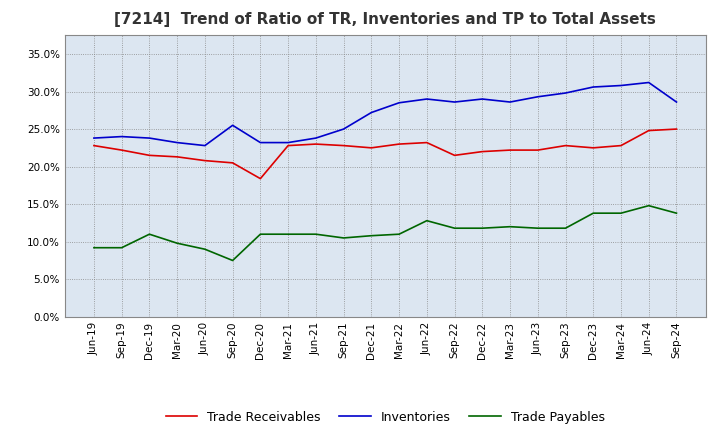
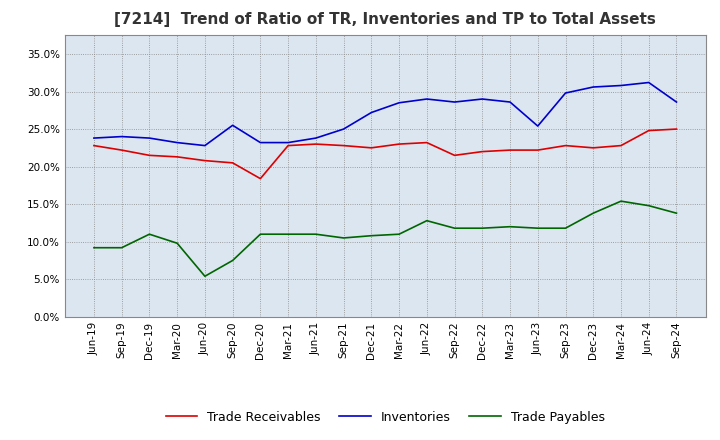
Trade Payables/Jun-20: 9.0% -> 5.4%
Inventories/Jun-23: 29.3% -> 25.4%
Trade Payables/Mar-24: 13.8% -> 15.4%
